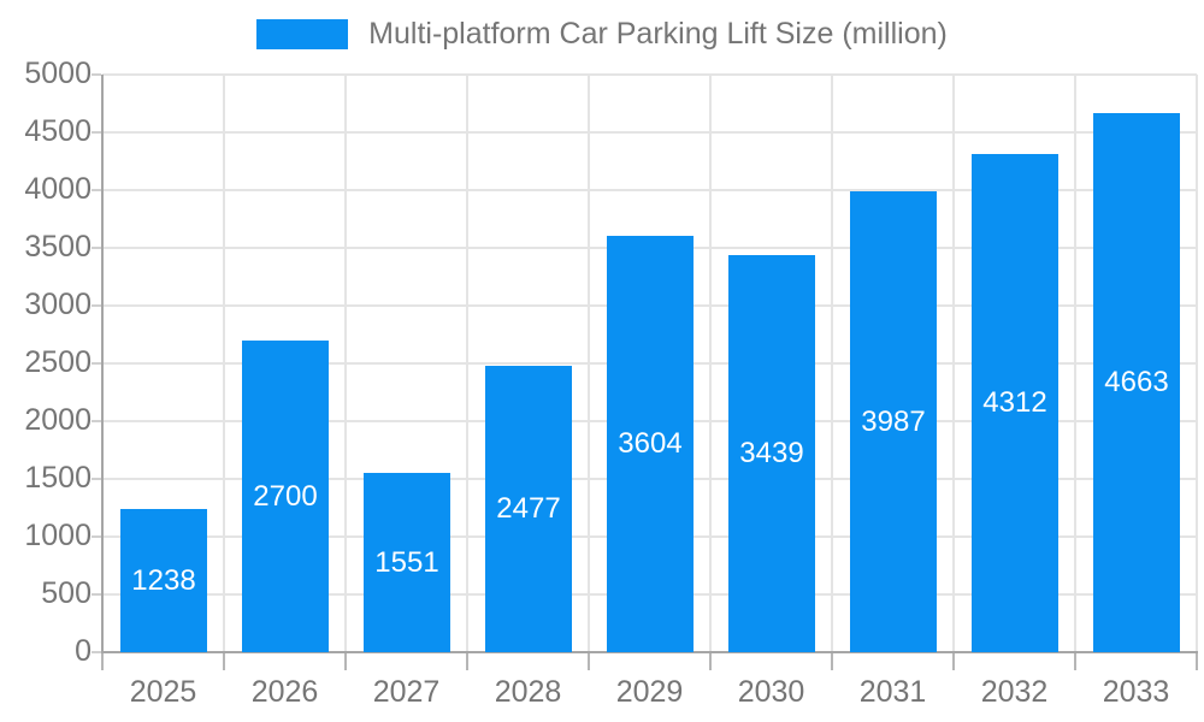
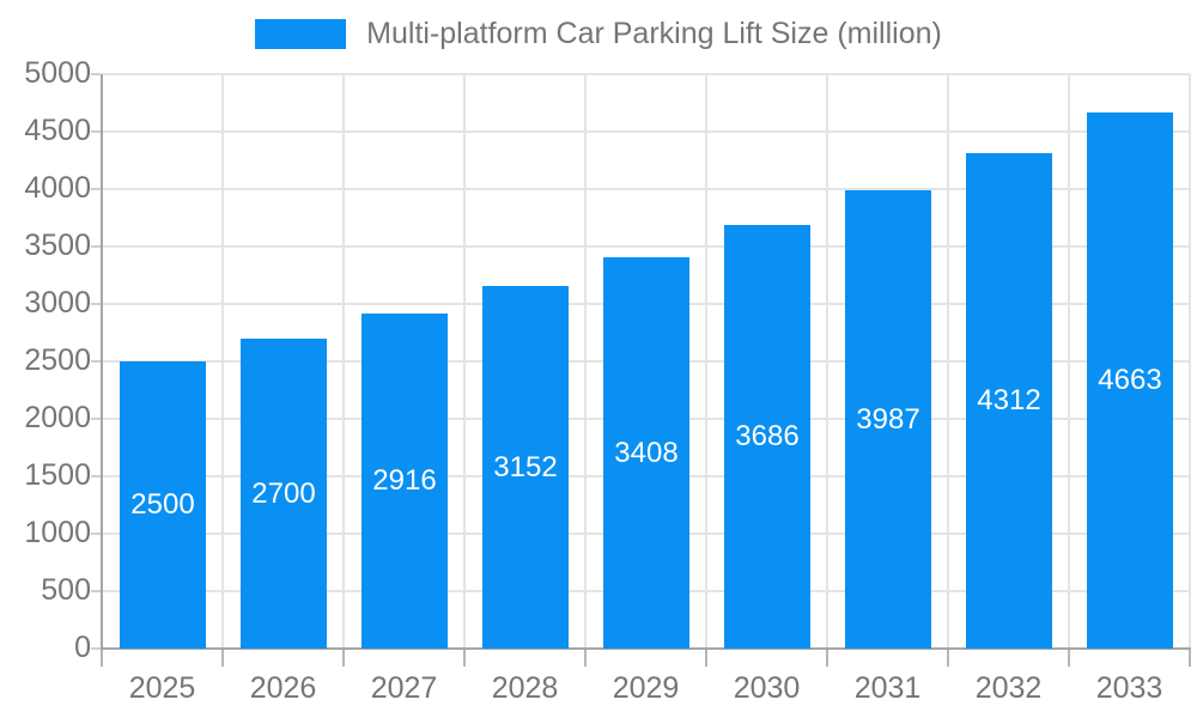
2025: 1238 -> 2500
2027: 1551 -> 2916
2028: 2477 -> 3152
2029: 3604 -> 3408
2030: 3439 -> 3686
